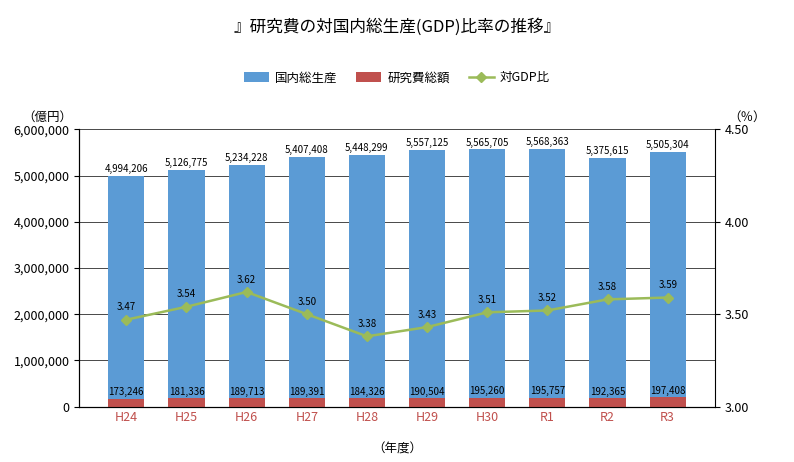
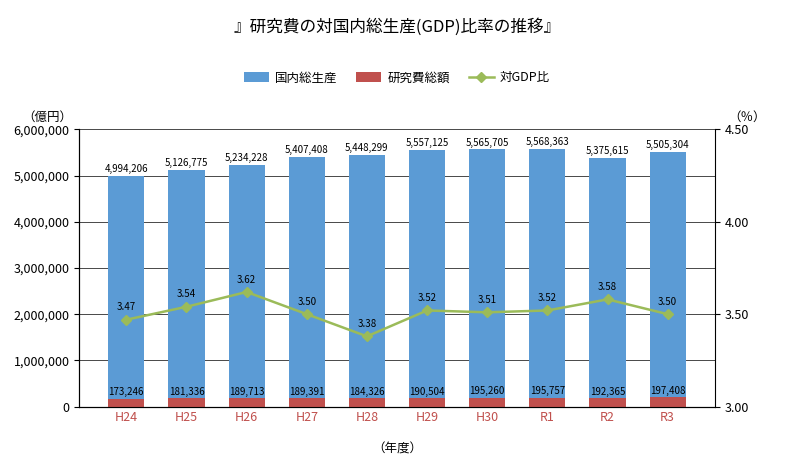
対GDP比/H29: 3.43 -> 3.52
対GDP比/R3: 3.59 -> 3.50
